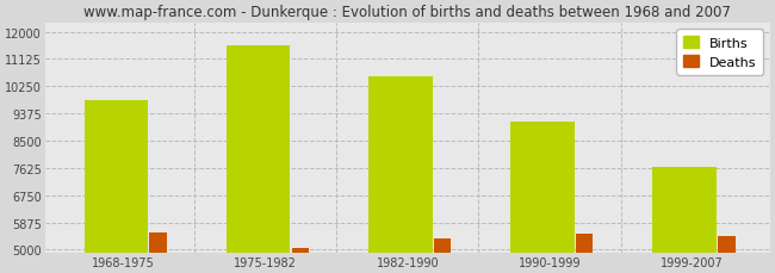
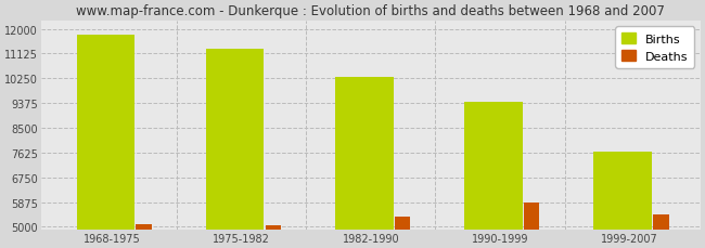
Births/1968-1975: 9800 -> 11800
Deaths/1968-1975: 5550 -> 5100
Births/1975-1982: 11550 -> 11300
Births/1982-1990: 10550 -> 10300
Births/1990-1999: 9100 -> 9400
Deaths/1990-1999: 5500 -> 5870
